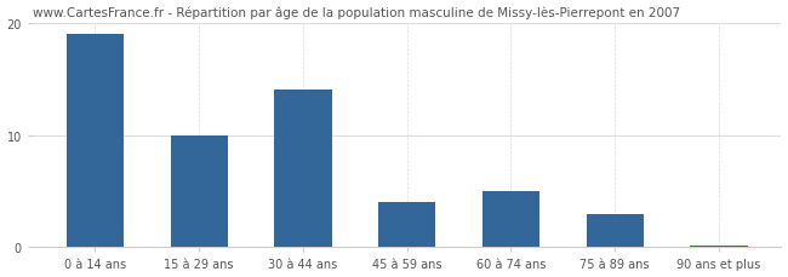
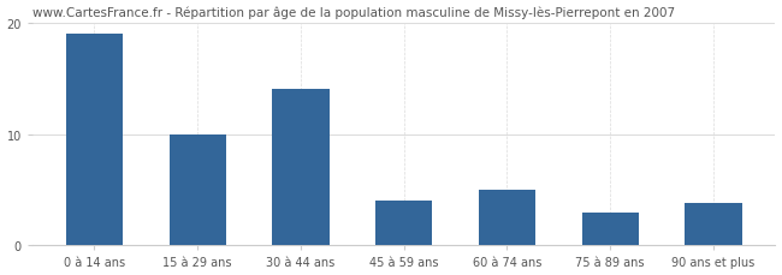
90 ans et plus: 0.2 -> 3.8
